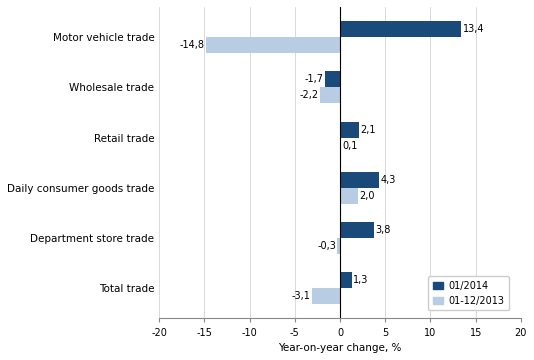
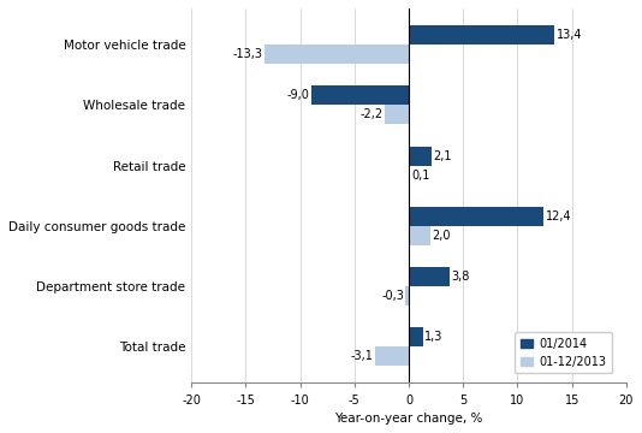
01-12/2013/Motor vehicle trade: -14,8 -> -13,3
01/2014/Wholesale trade: -1,7 -> -9,0
01/2014/Daily consumer goods trade: 4,3 -> 12,4
